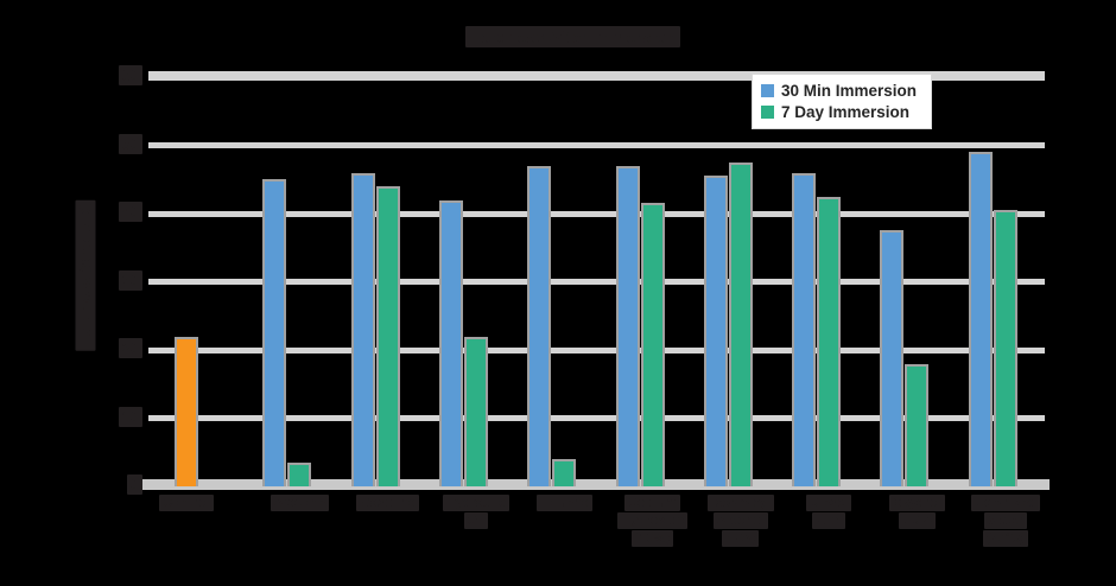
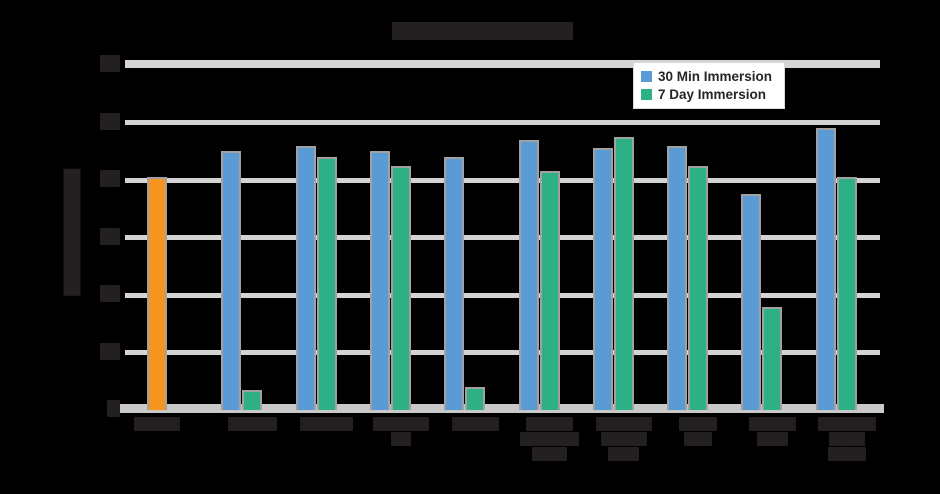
30 Min Immersion/Control: 22 -> 40
30 Min Immersion/Hydraulic Oil: 42 -> 45
7 Day Immersion/Hydraulic Oil: 22 -> 42
30 Min Immersion/Toluene: 47 -> 44
